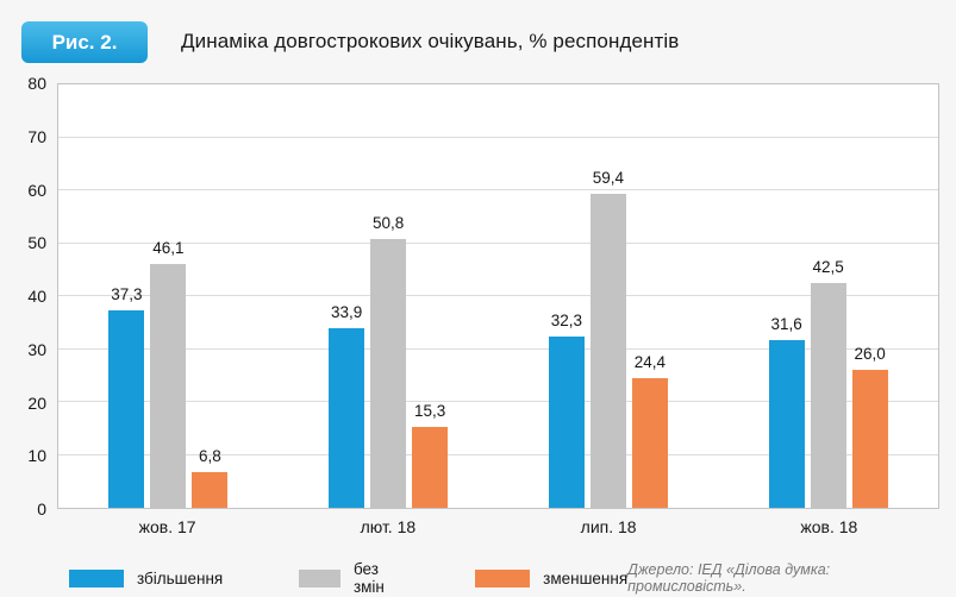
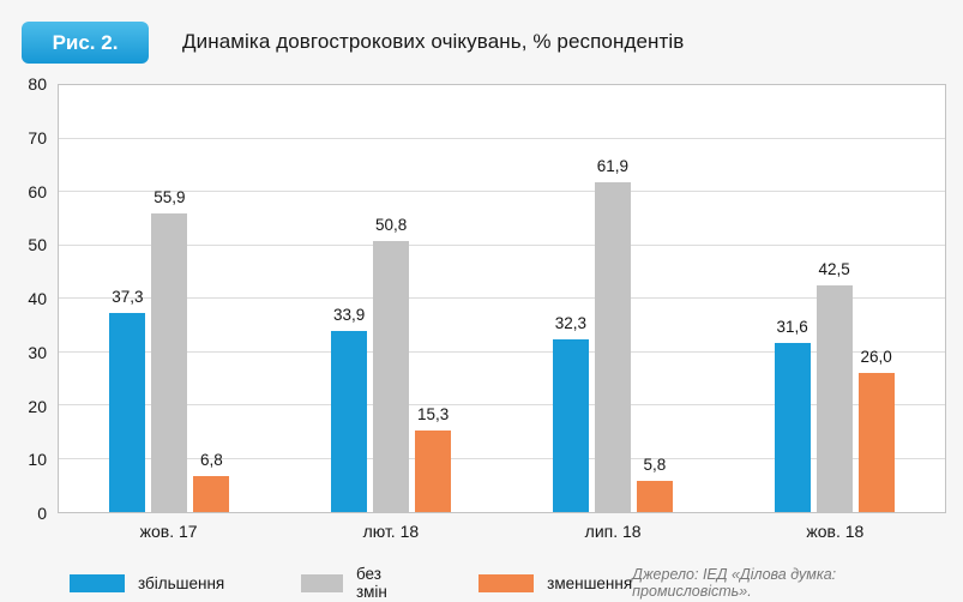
без змін/жов. 17: 46,1 -> 55,9
без змін/лип. 18: 59,4 -> 61,9
зменшення/лип. 18: 24,4 -> 5,8
